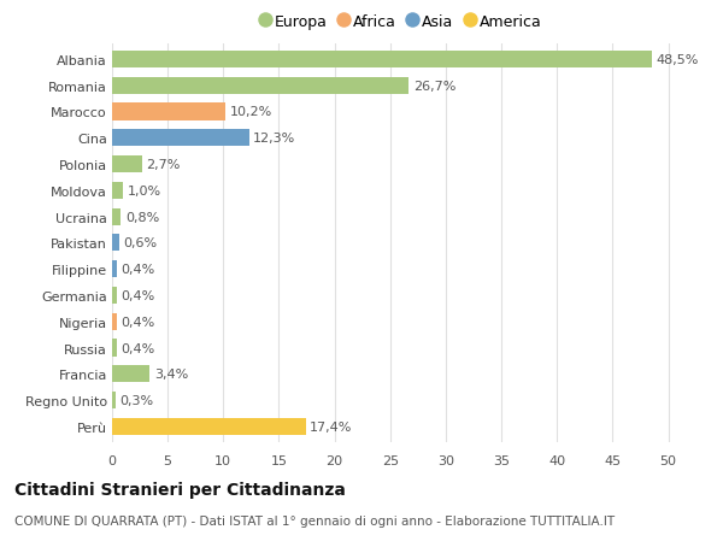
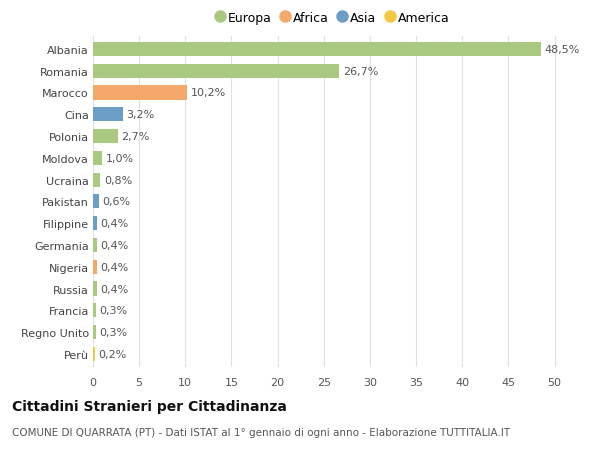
Cina: 12,3% -> 3,2%
Francia: 3,4% -> 0,3%
Perù: 17,4% -> 0,2%
